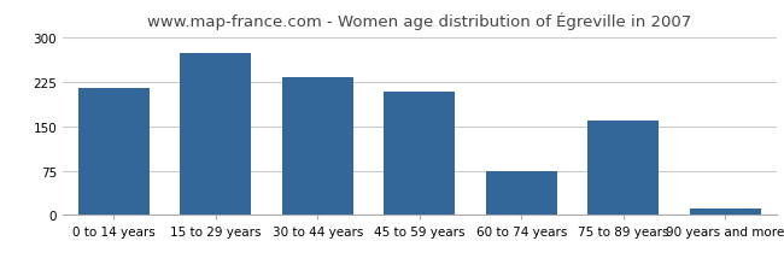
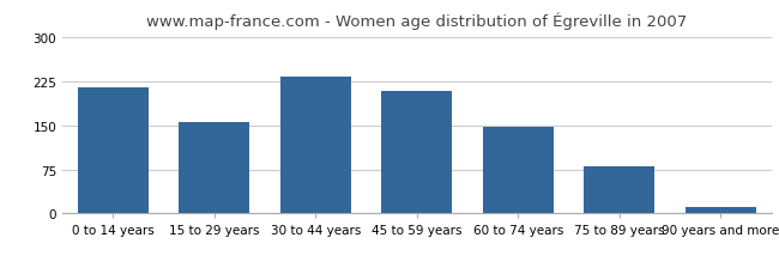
15 to 29 years: 275 -> 157
60 to 74 years: 75 -> 148
75 to 89 years: 160 -> 80
